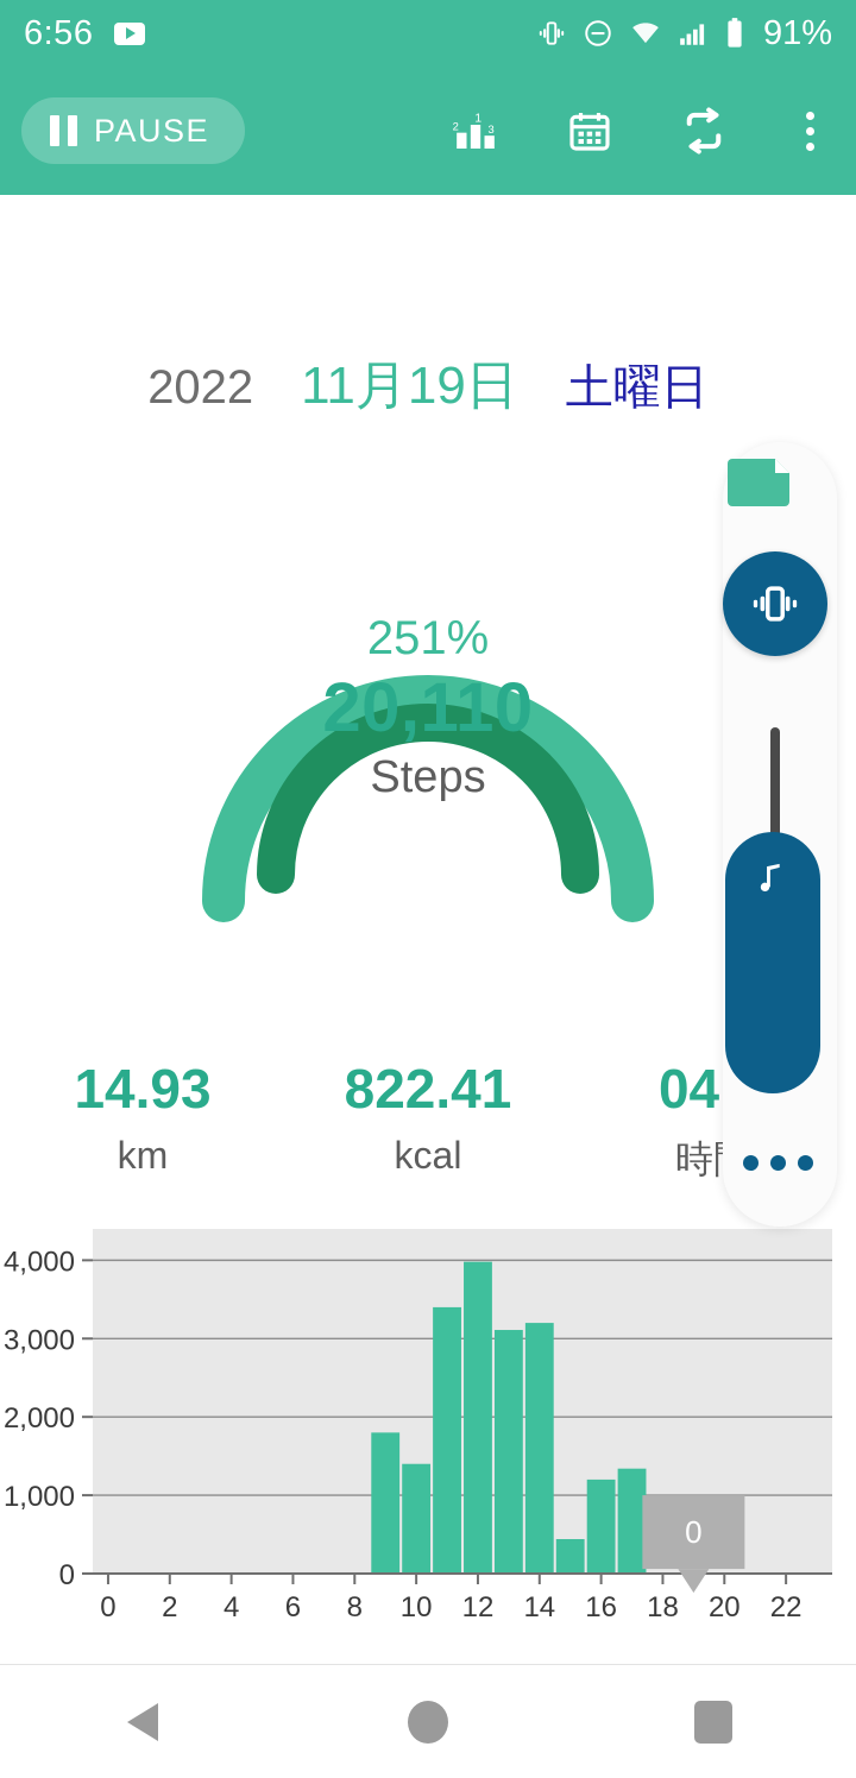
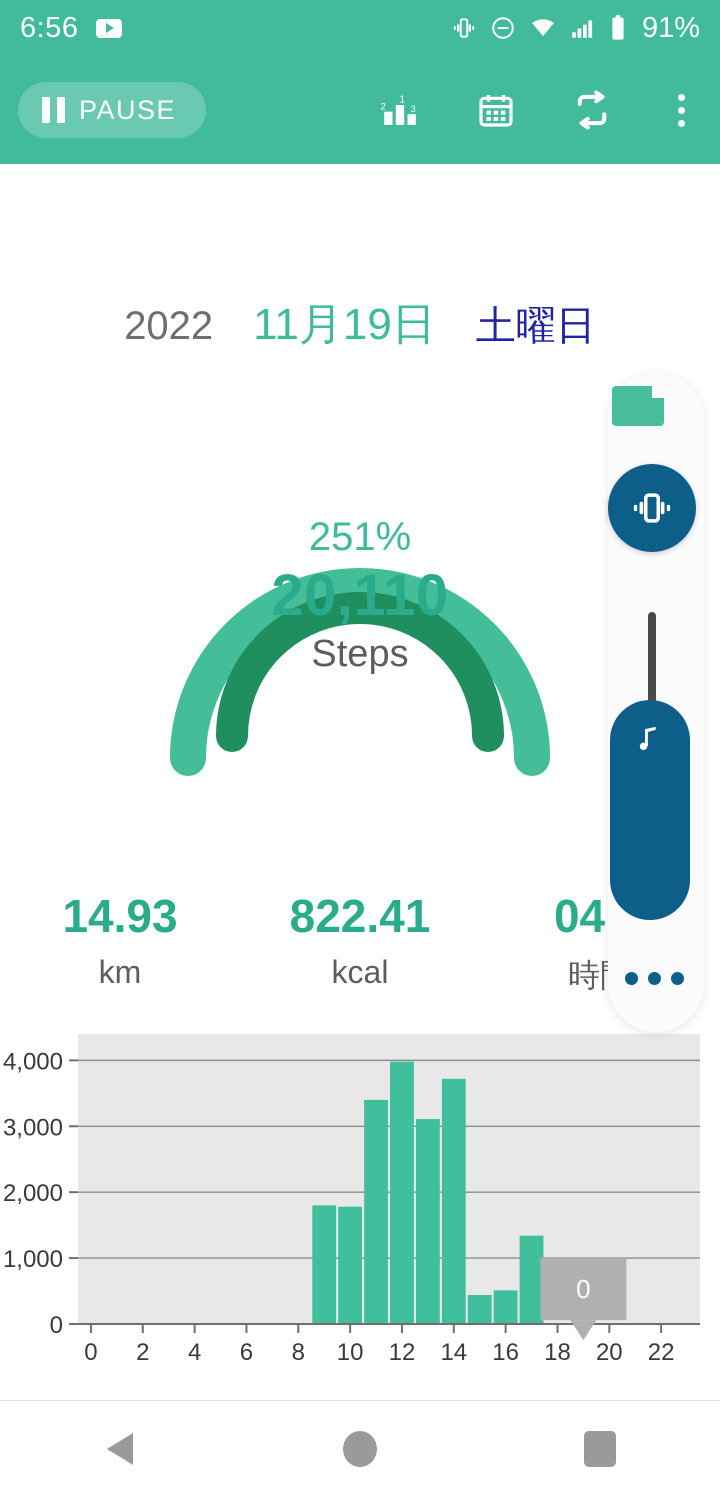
10: 1400 -> 1800
14: 3200 -> 3700
16: 1200 -> 500
